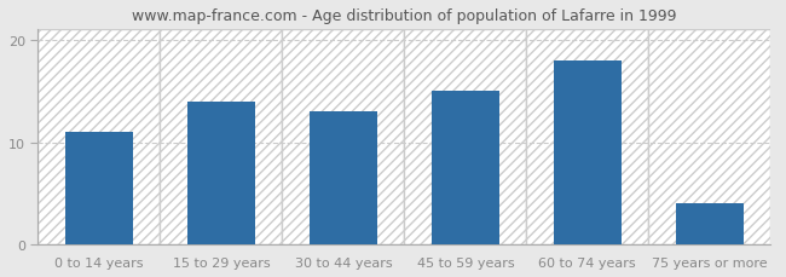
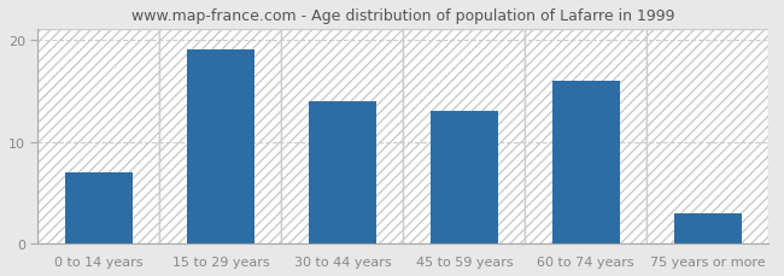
0 to 14 years: 11 -> 7
15 to 29 years: 14 -> 19
30 to 44 years: 13 -> 14
45 to 59 years: 15 -> 13
60 to 74 years: 18 -> 16
75 years or more: 4 -> 3
